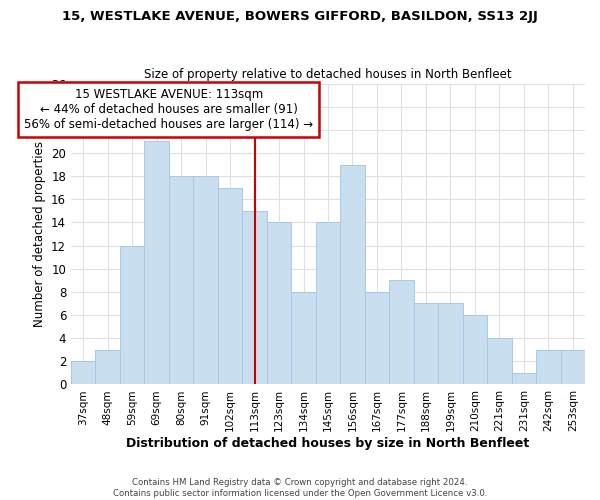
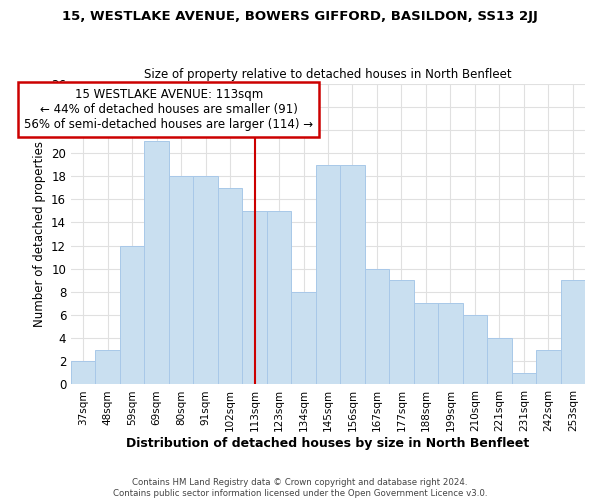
123sqm: 14 -> 15
145sqm: 14 -> 19
167sqm: 8 -> 10
253sqm: 3 -> 9
